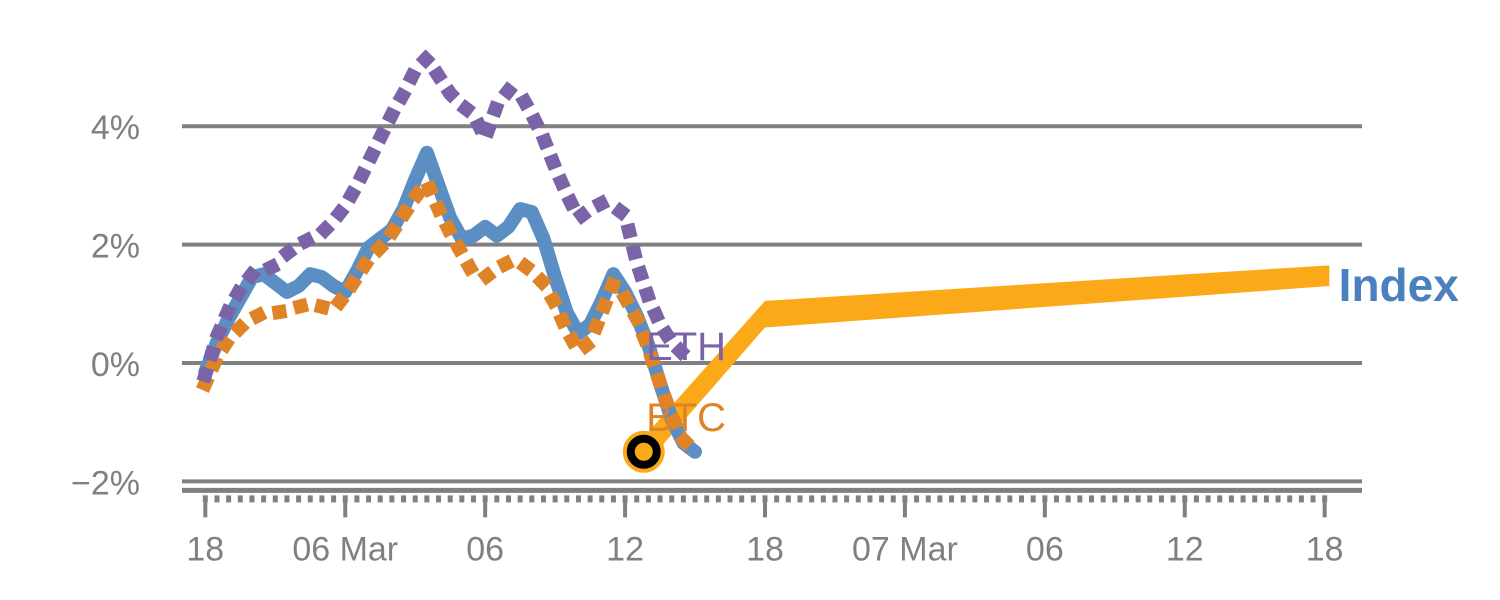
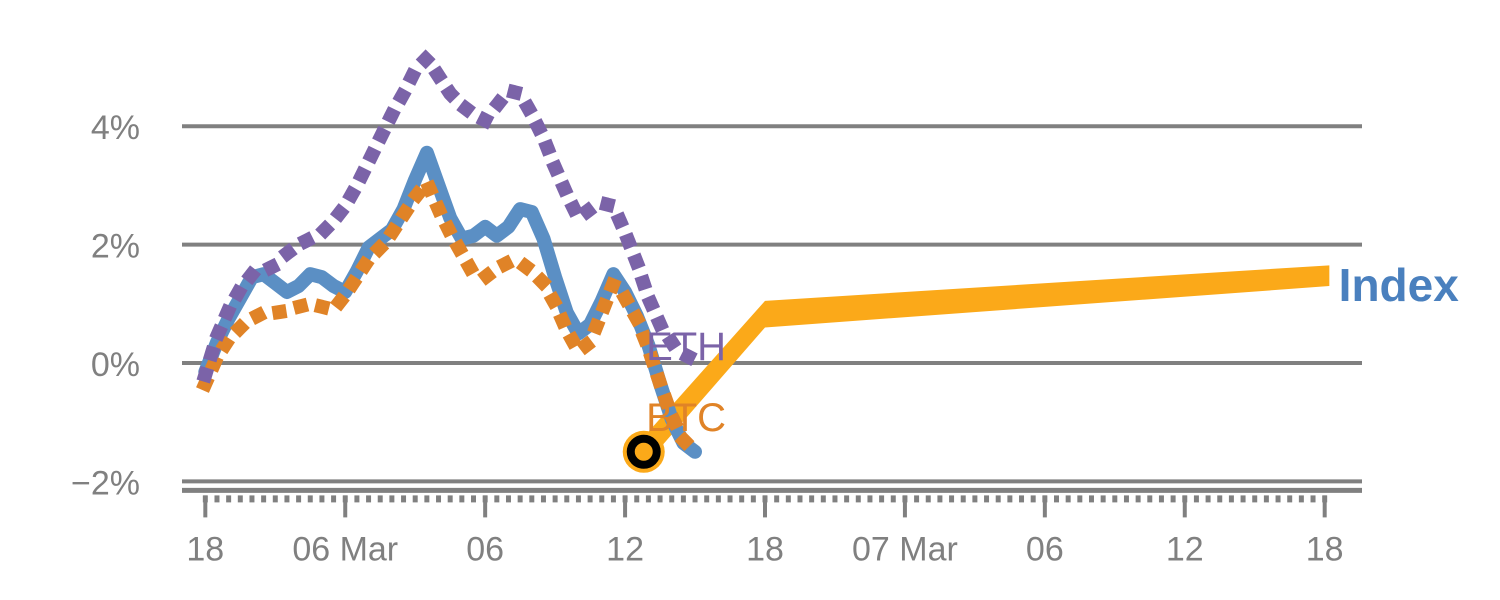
ETH/12: 3.8% -> 4.1%
ETH/18: 2.5% -> 2.2%
